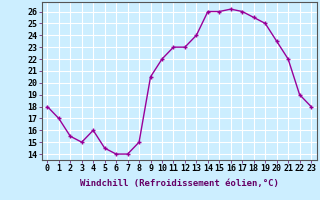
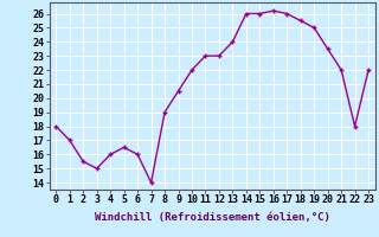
5: 14.5 -> 16.5
6: 14.0 -> 16.0
8: 15.0 -> 19.0
22: 19.0 -> 18.0
23: 18.0 -> 22.0
